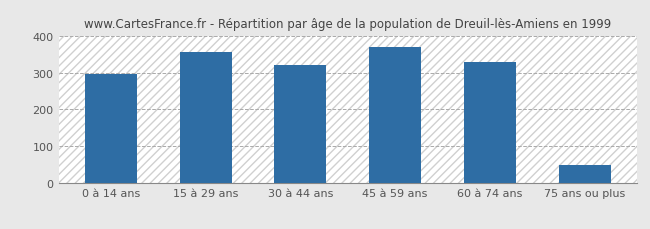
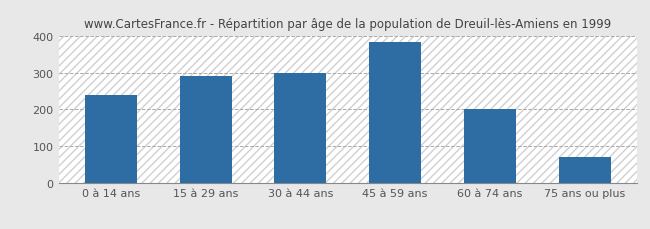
0 à 14 ans: 295 -> 238
15 à 29 ans: 355 -> 291
30 à 44 ans: 320 -> 299
45 à 59 ans: 370 -> 384
60 à 74 ans: 330 -> 202
75 ans ou plus: 50 -> 71
